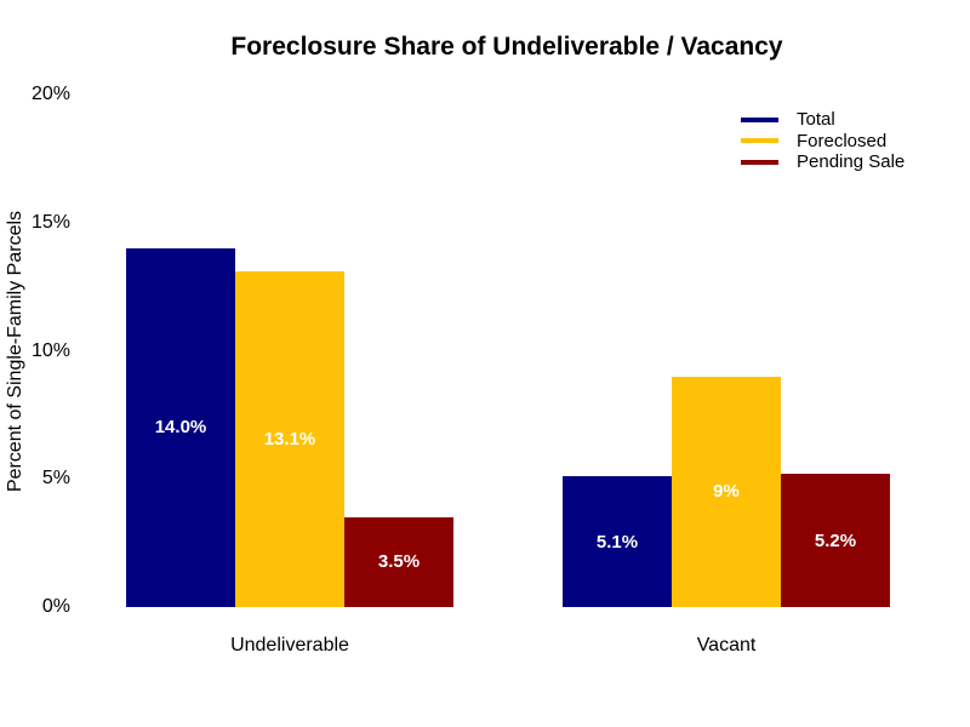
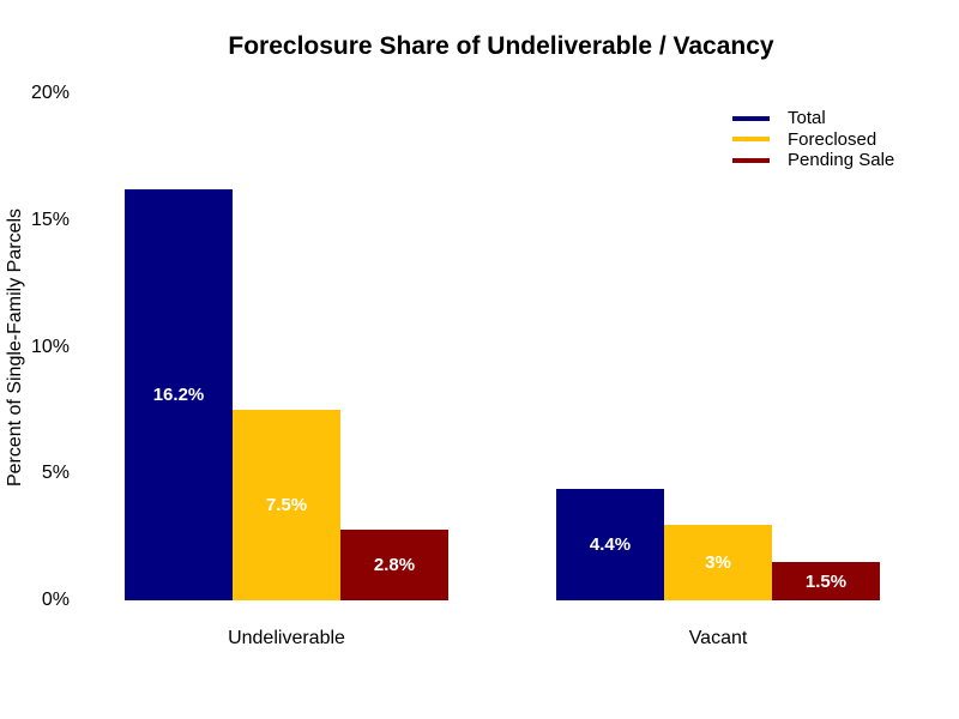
Total/Undeliverable: 14.0% -> 16.2%
Foreclosed/Undeliverable: 13.1% -> 7.5%
Pending Sale/Undeliverable: 3.5% -> 2.8%
Total/Vacant: 5.1% -> 4.4%
Foreclosed/Vacant: 9% -> 3%
Pending Sale/Vacant: 5.2% -> 1.5%
